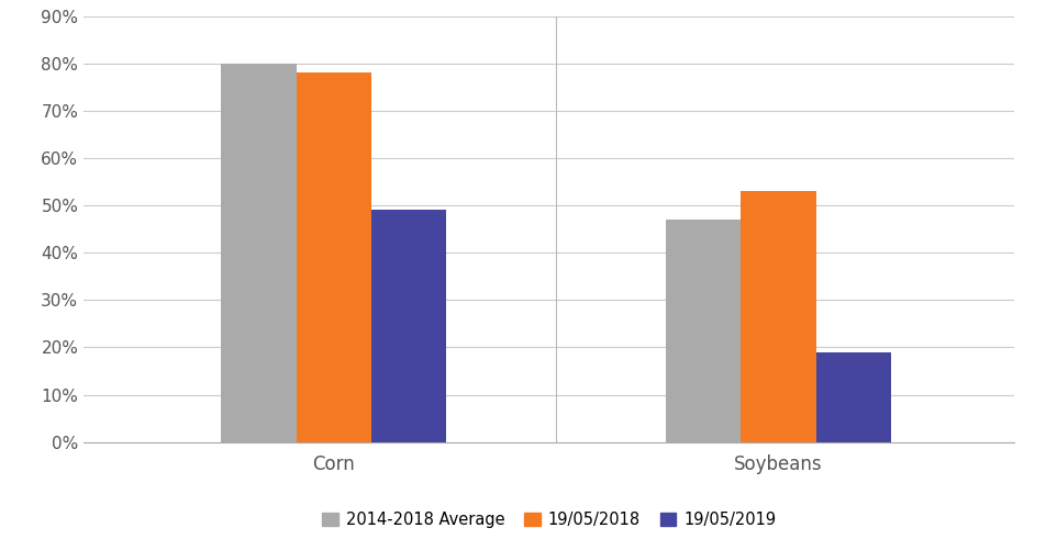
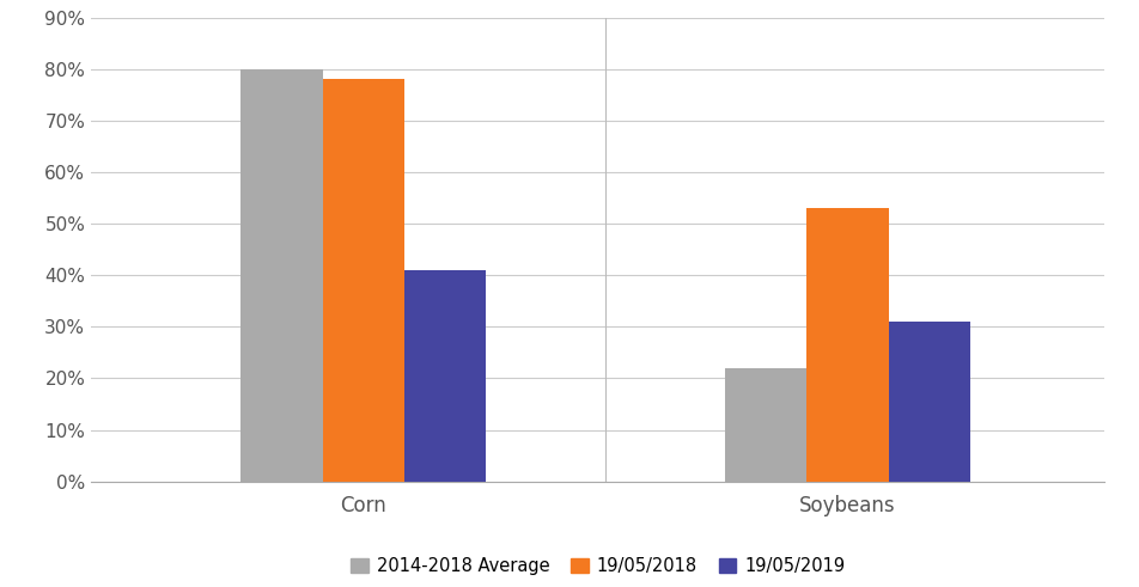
19/05/2019/Corn: 49% -> 41%
2014-2018 Average/Soybeans: 47% -> 22%
19/05/2019/Soybeans: 19% -> 31%
